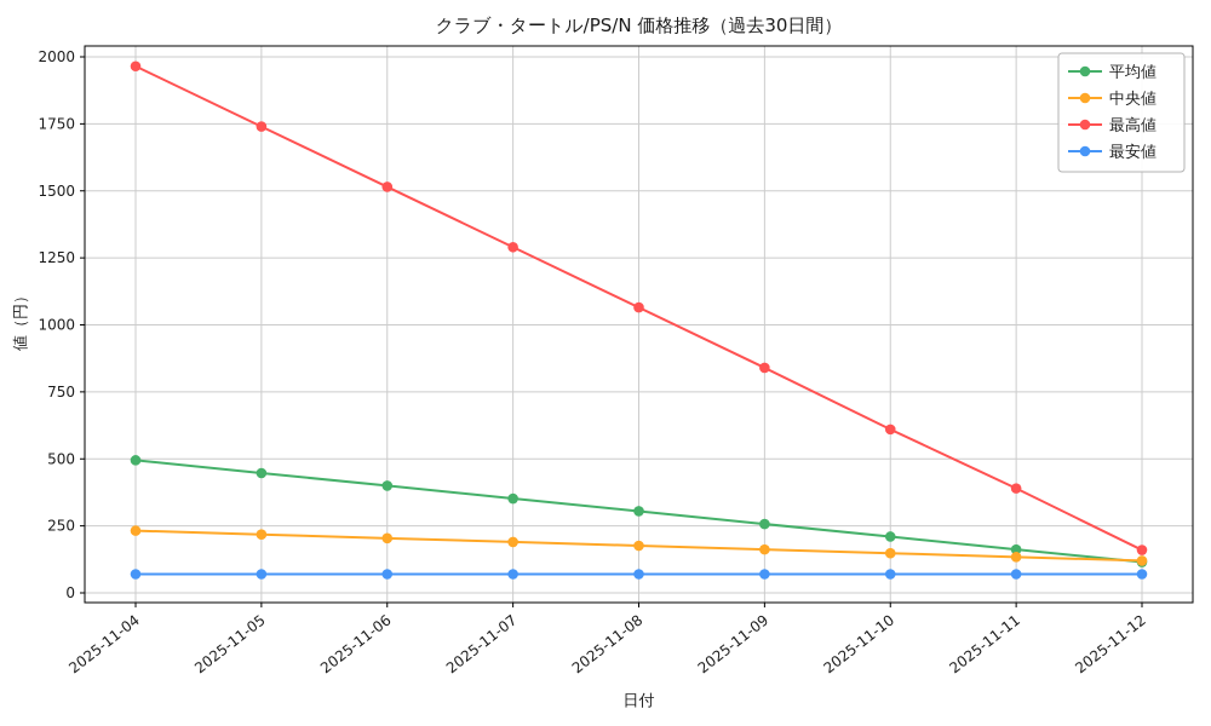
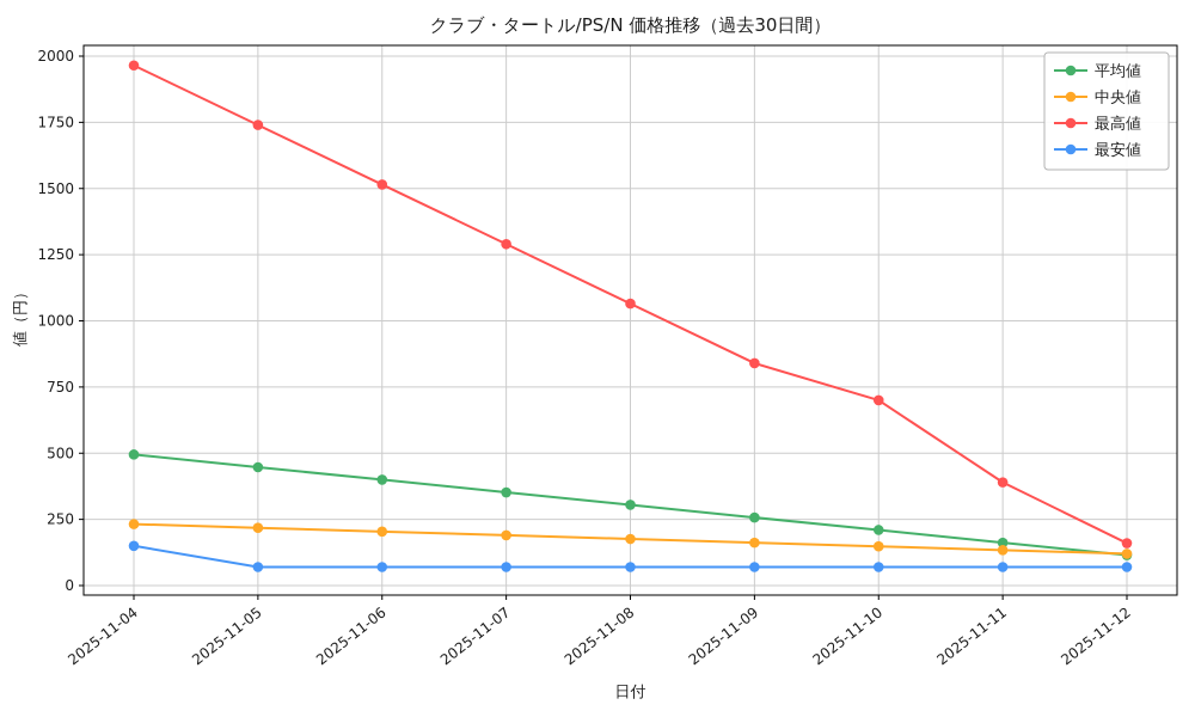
最安値/2025-11-04: 70 -> 150
最高値/2025-11-10: 610 -> 700
